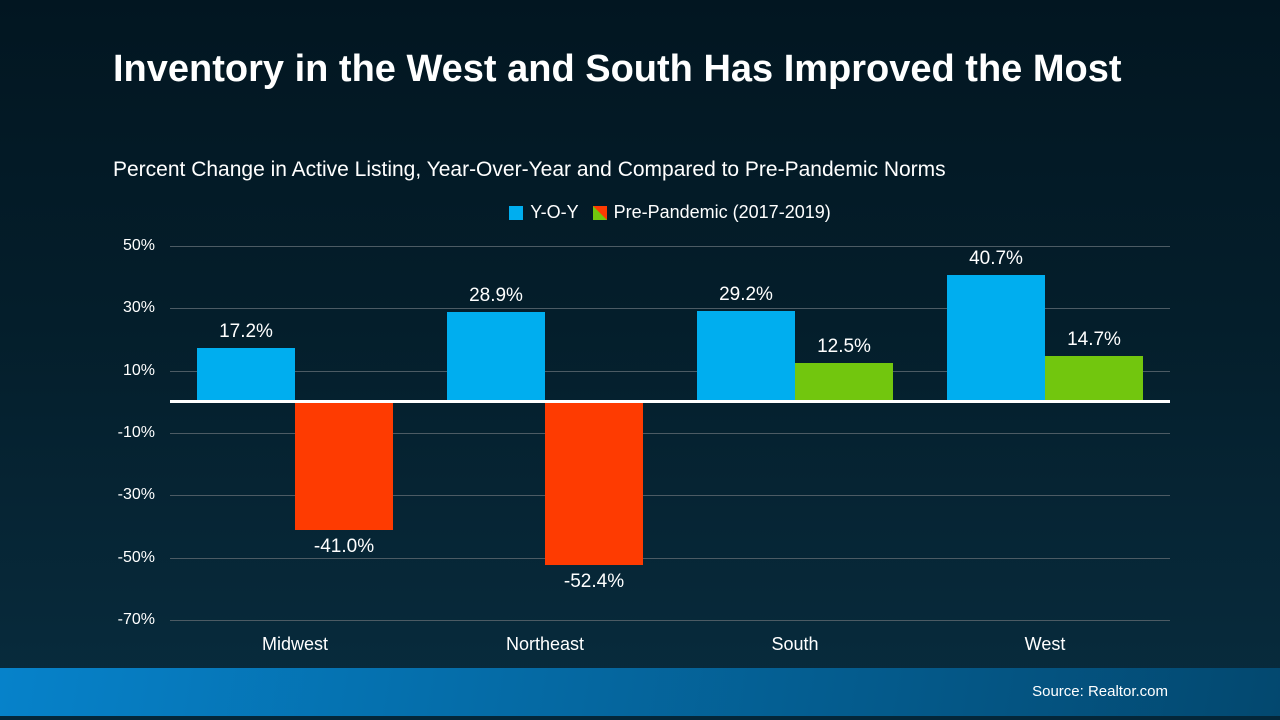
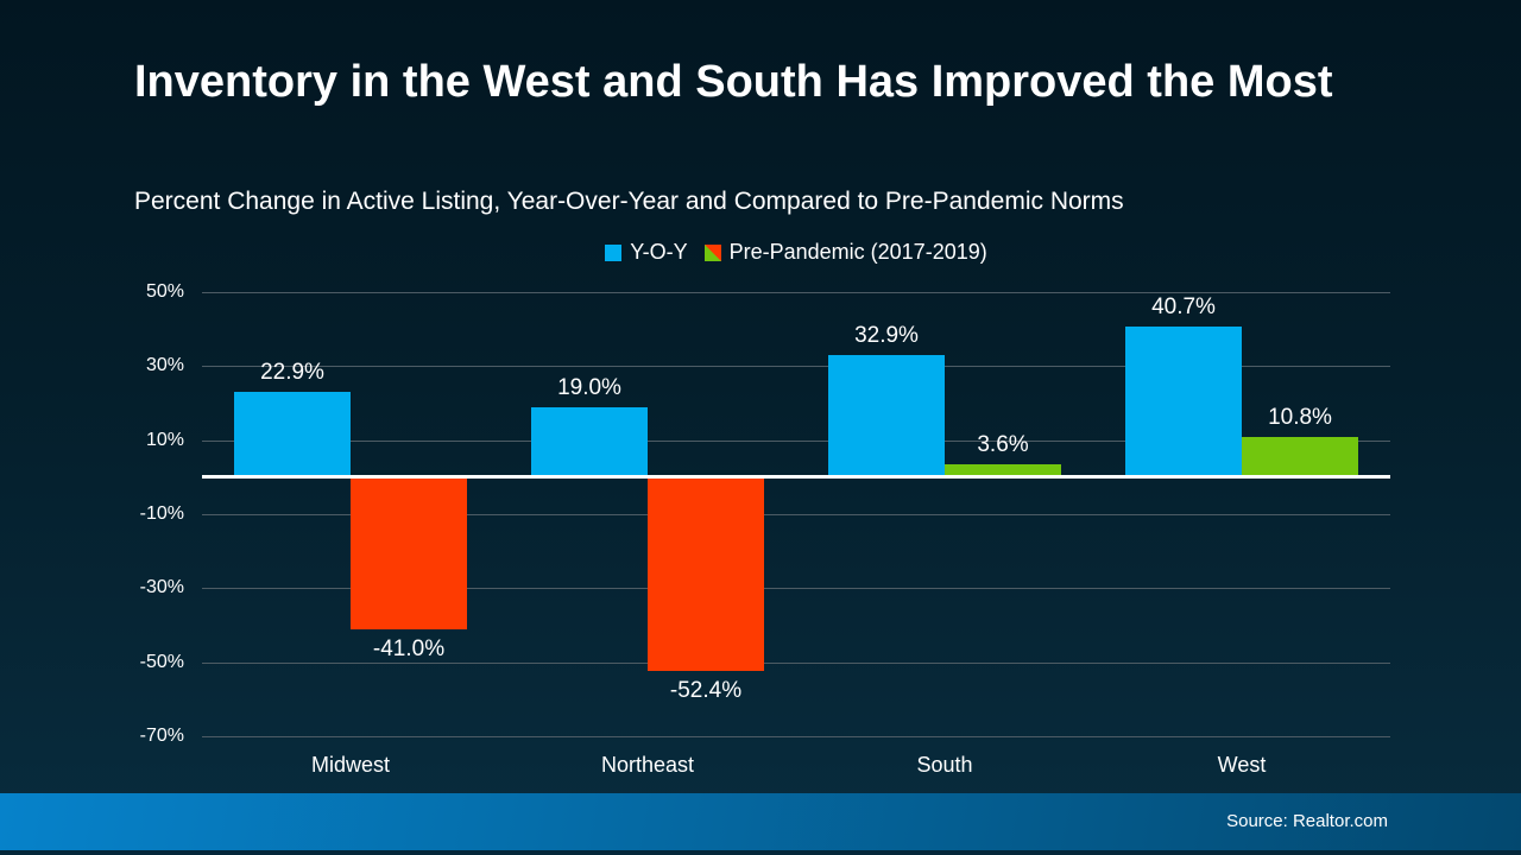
Y-O-Y/Midwest: 17.2% -> 22.9%
Y-O-Y/Northeast: 28.9% -> 19.0%
Y-O-Y/South: 29.2% -> 32.9%
Pre-Pandemic (2017-2019)/South: 12.5% -> 3.6%
Pre-Pandemic (2017-2019)/West: 14.7% -> 10.8%
